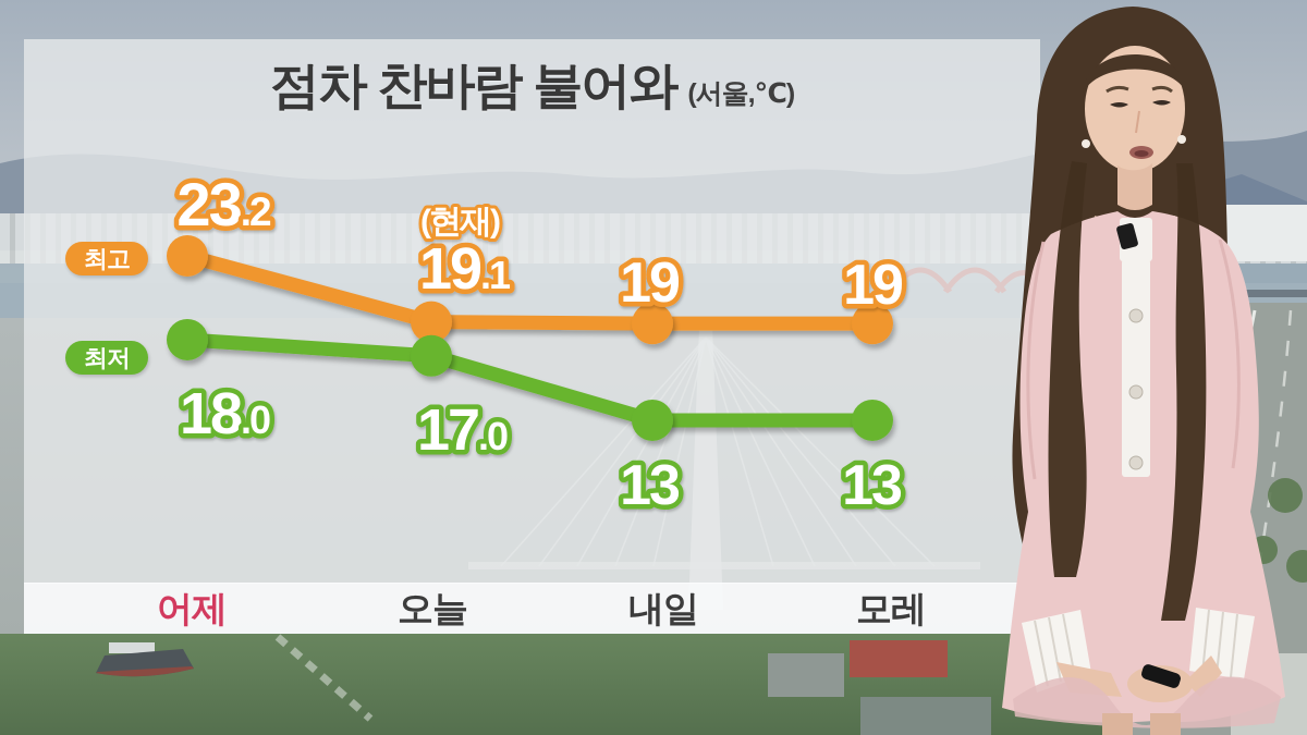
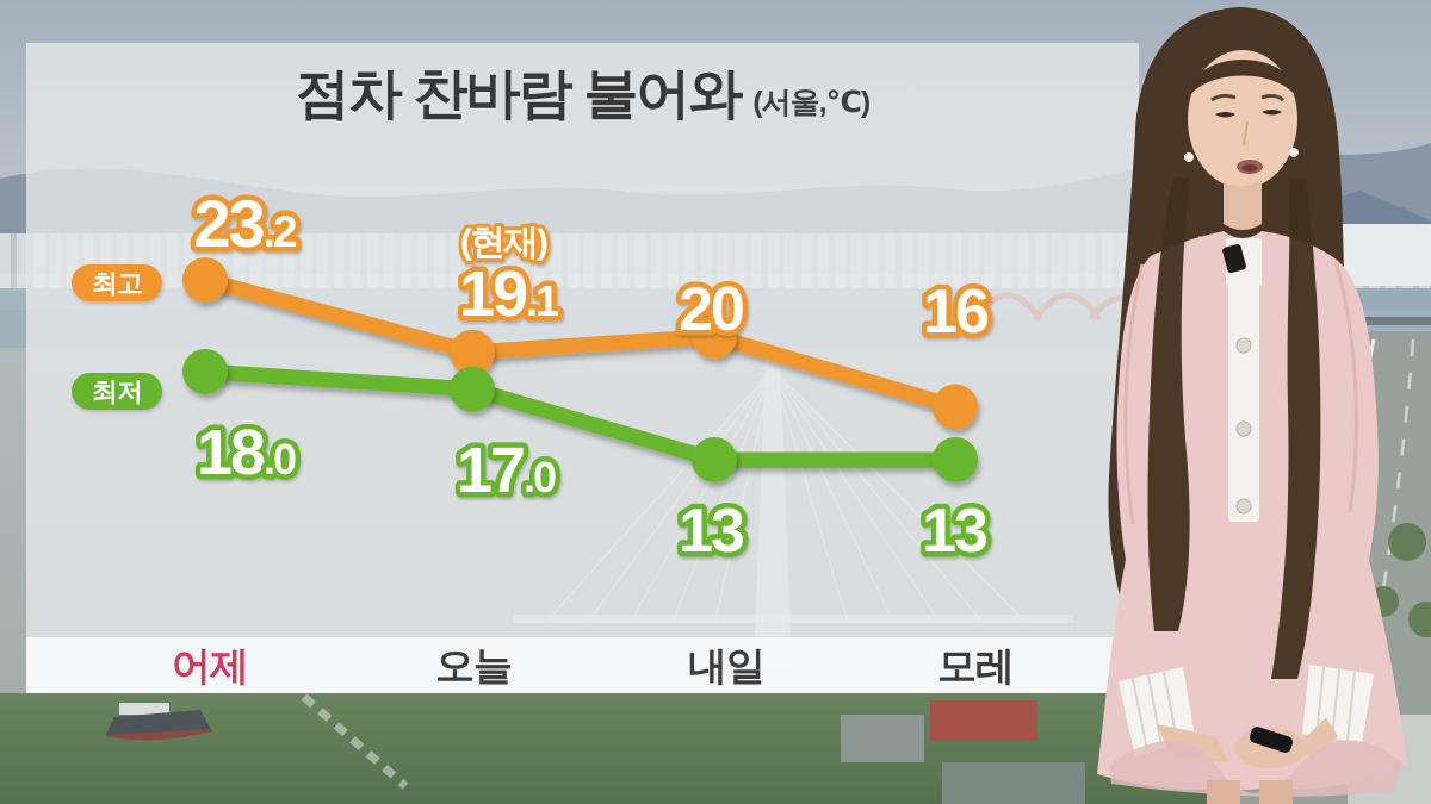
최고/내일: 19 -> 20
최고/모레: 19 -> 16
